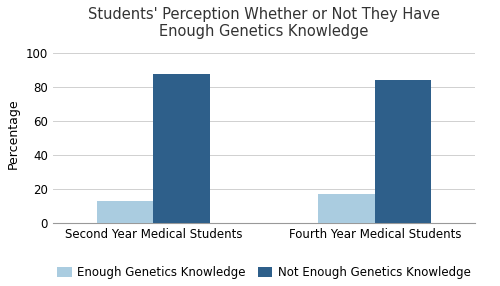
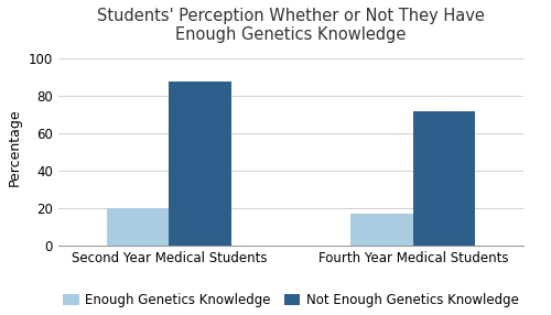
Enough Genetics Knowledge/Second Year Medical Students: 13 -> 20
Not Enough Genetics Knowledge/Fourth Year Medical Students: 84 -> 72
